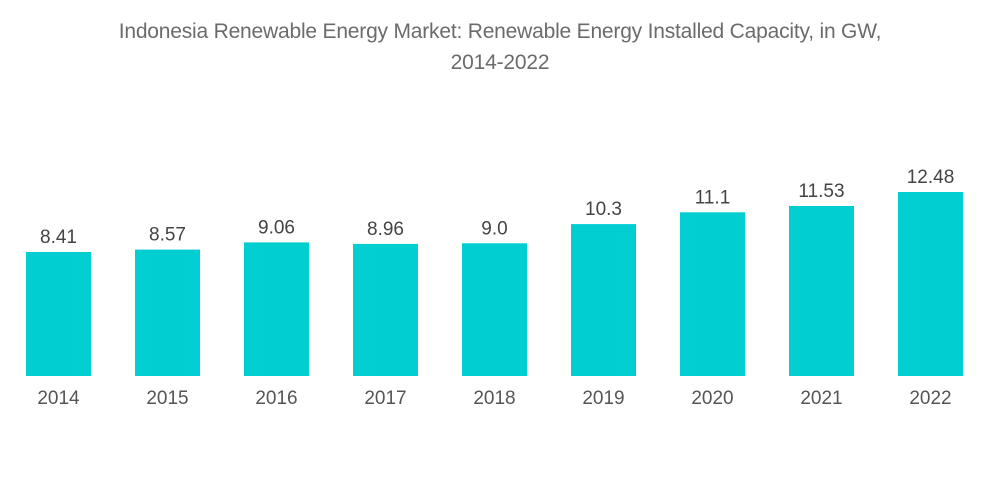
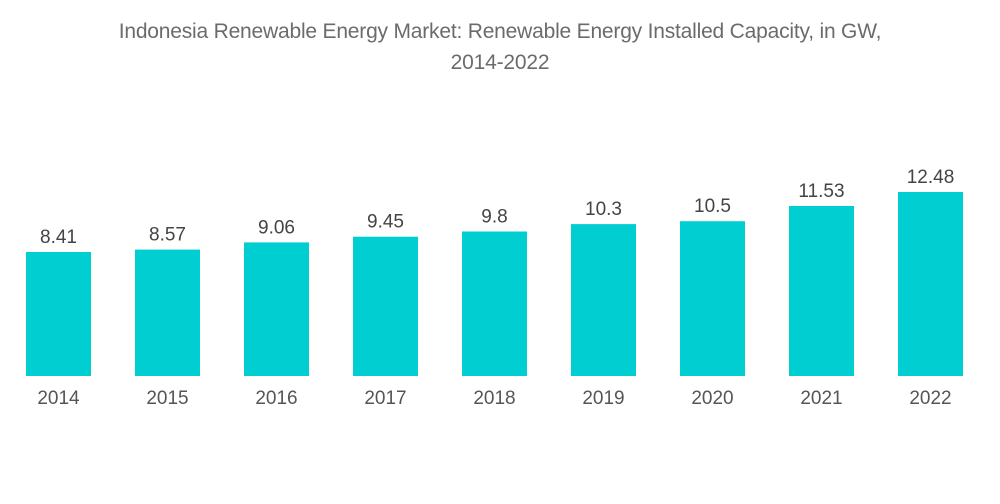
2017: 8.96 -> 9.45
2018: 9.0 -> 9.8
2020: 11.1 -> 10.5
